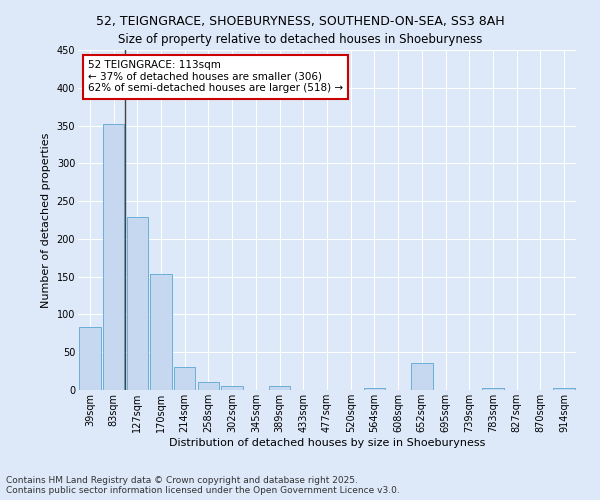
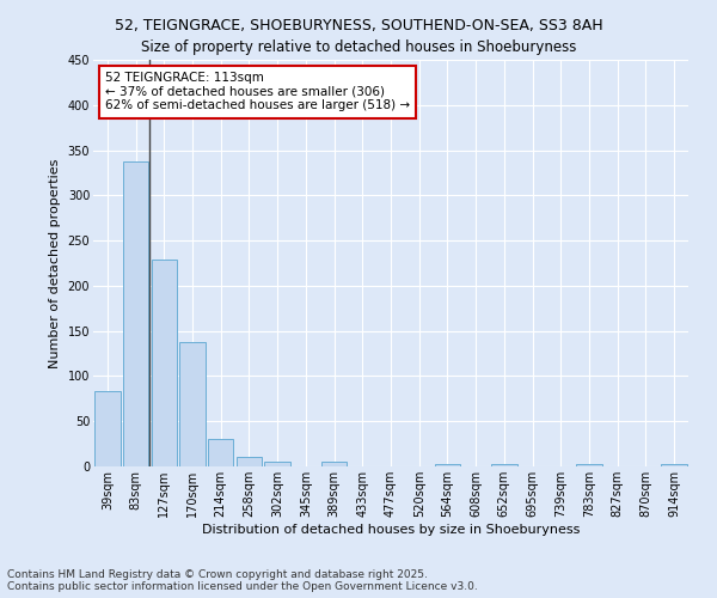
83sqm: 352 -> 337
170sqm: 154 -> 137
652sqm: 36 -> 2
